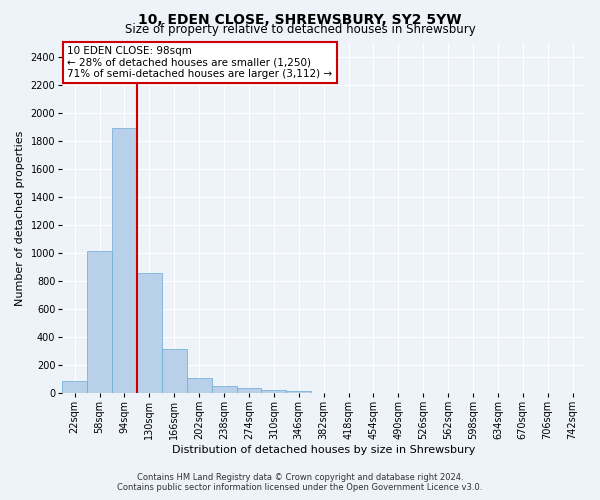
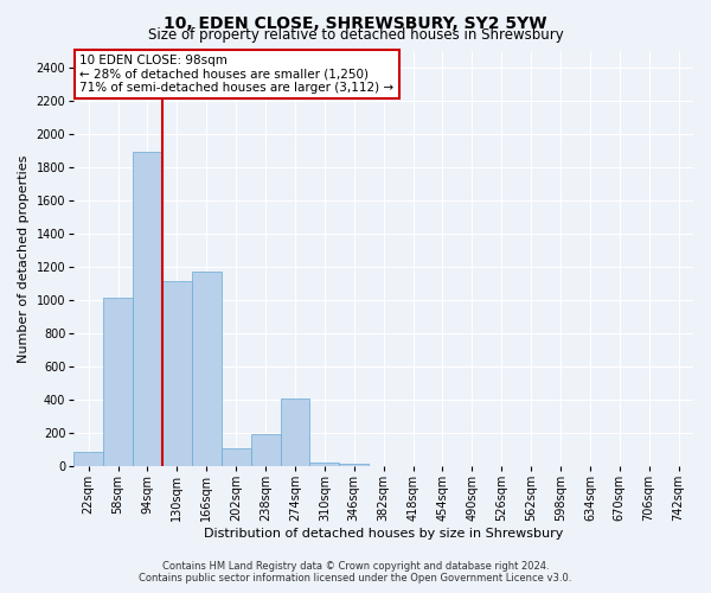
130sqm: 860 -> 1110
166sqm: 320 -> 1170
238sqm: 50 -> 190
274sqm: 40 -> 410
